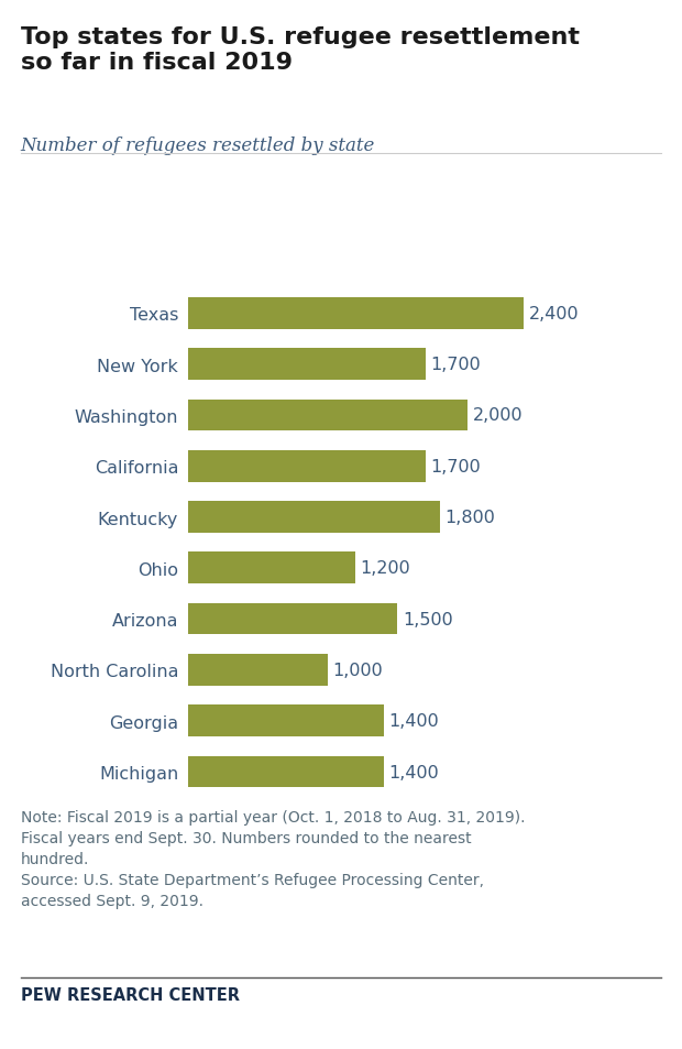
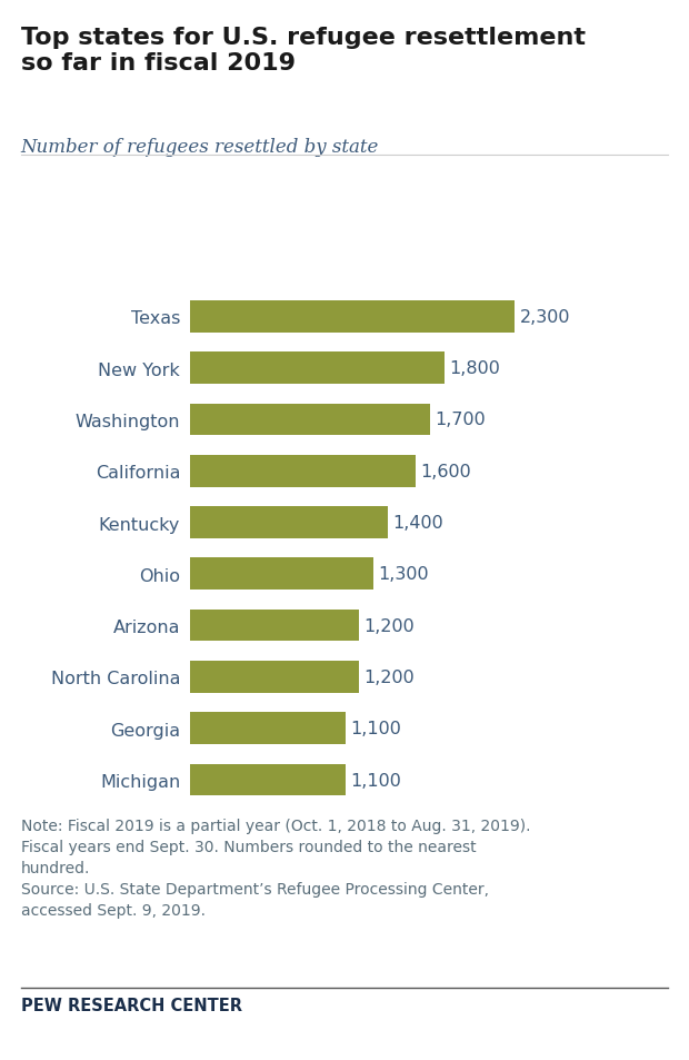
Texas: 2,400 -> 2,300
New York: 1,700 -> 1,800
Washington: 2,000 -> 1,700
California: 1,700 -> 1,600
Kentucky: 1,800 -> 1,400
Ohio: 1,200 -> 1,300
Arizona: 1,500 -> 1,200
North Carolina: 1,000 -> 1,200
Georgia: 1,400 -> 1,100
Michigan: 1,400 -> 1,100
